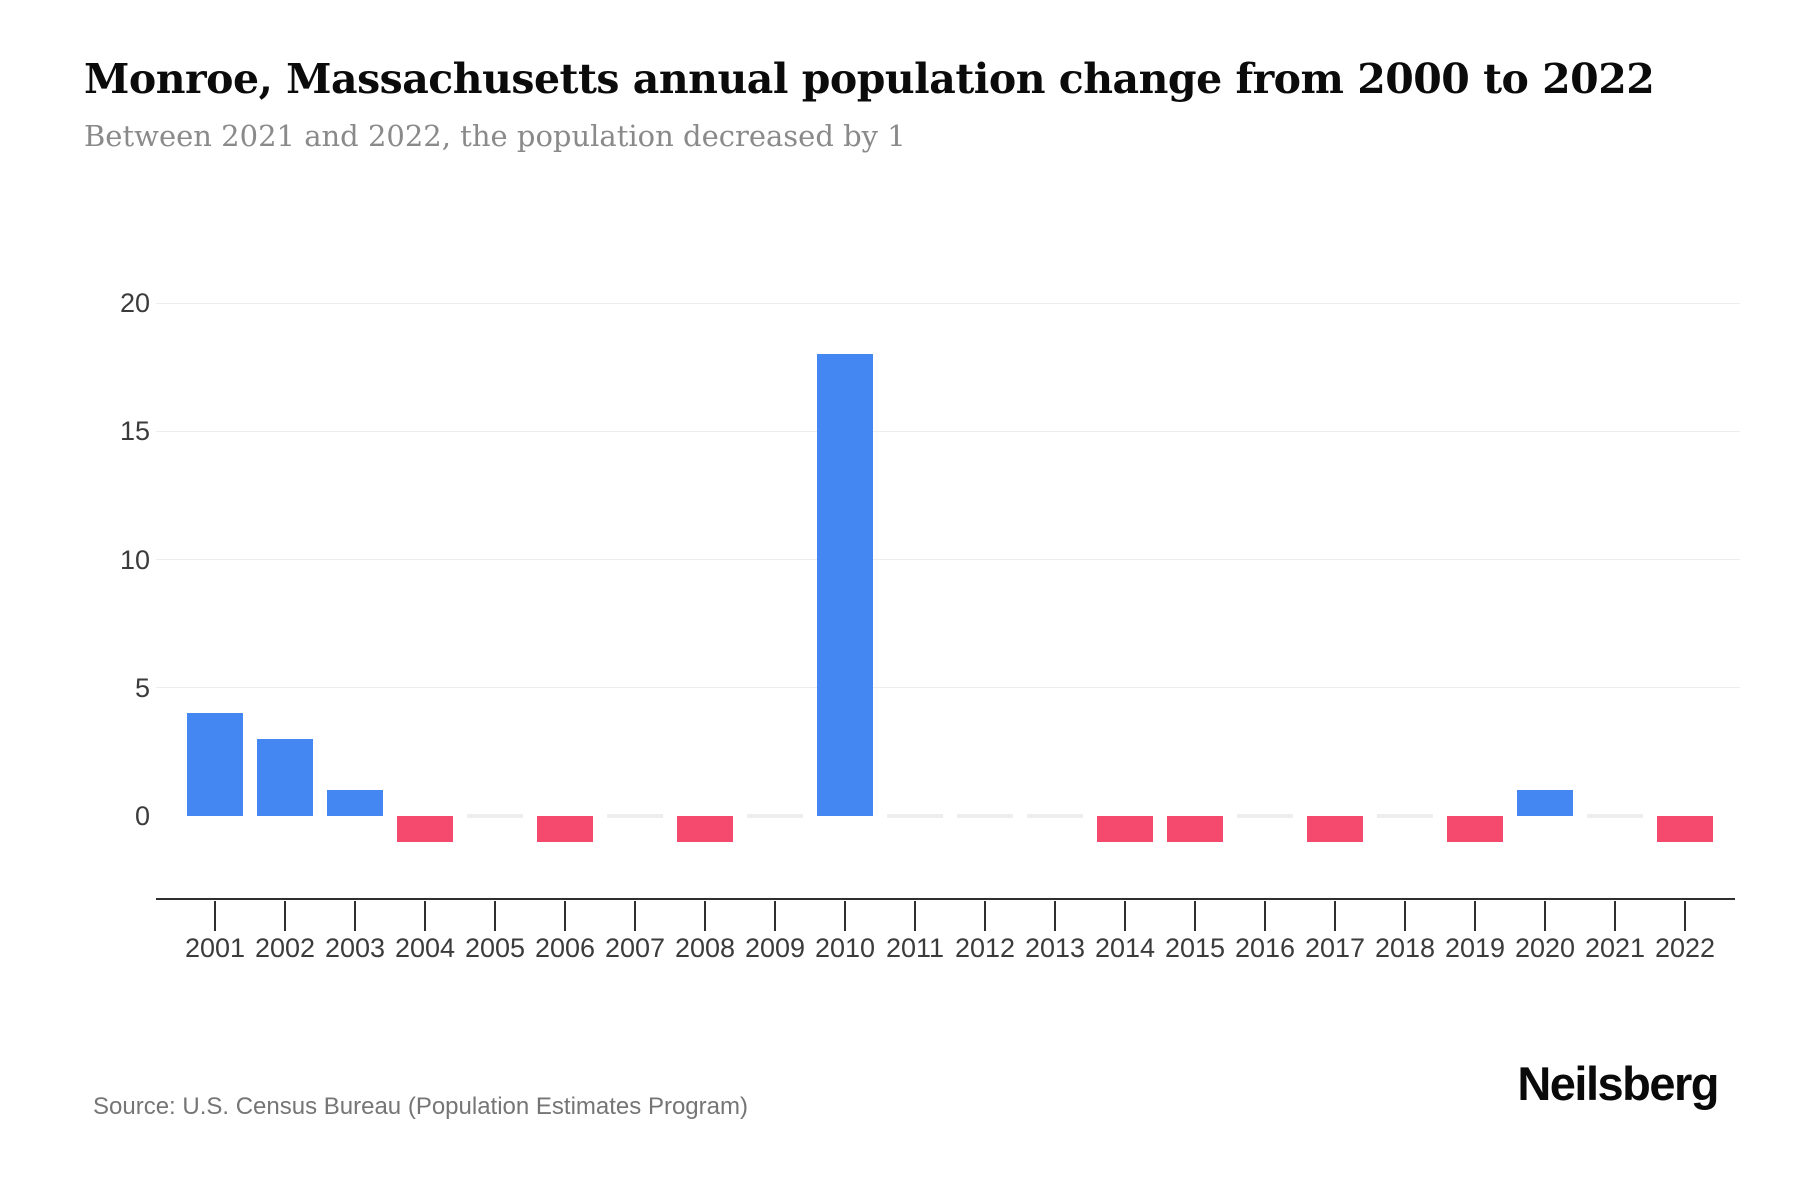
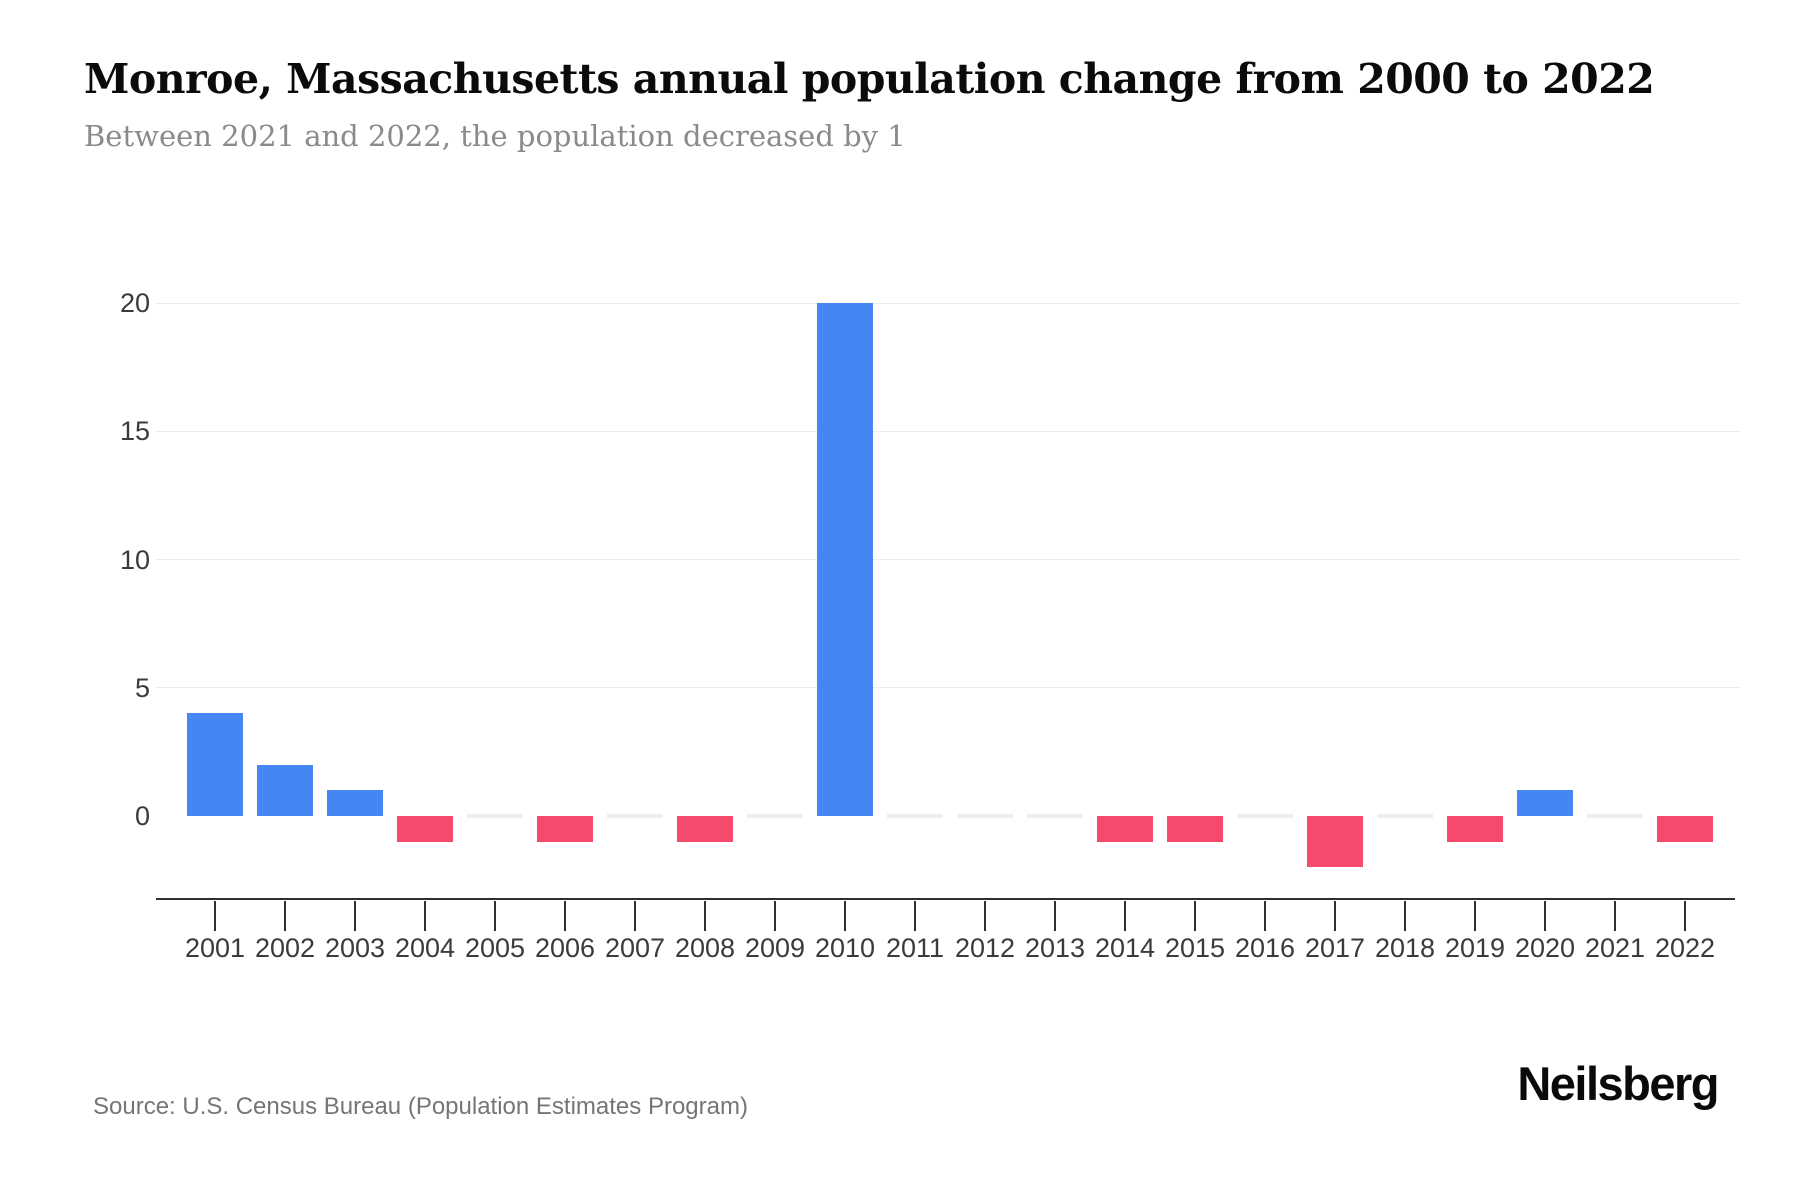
2002: 3 -> 2
2010: 18 -> 20
2017: -1 -> -2
